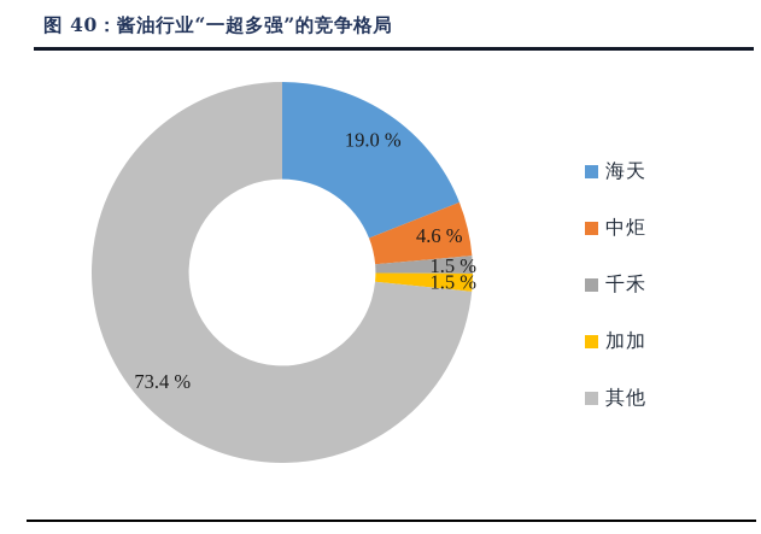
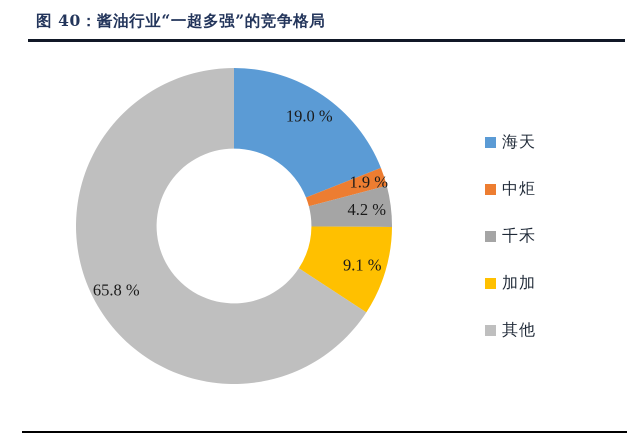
中炬: 4.6 -> 1.9
千禾: 1.5 -> 4.2
加加: 1.5 -> 9.1
其他: 73.4 -> 65.8
